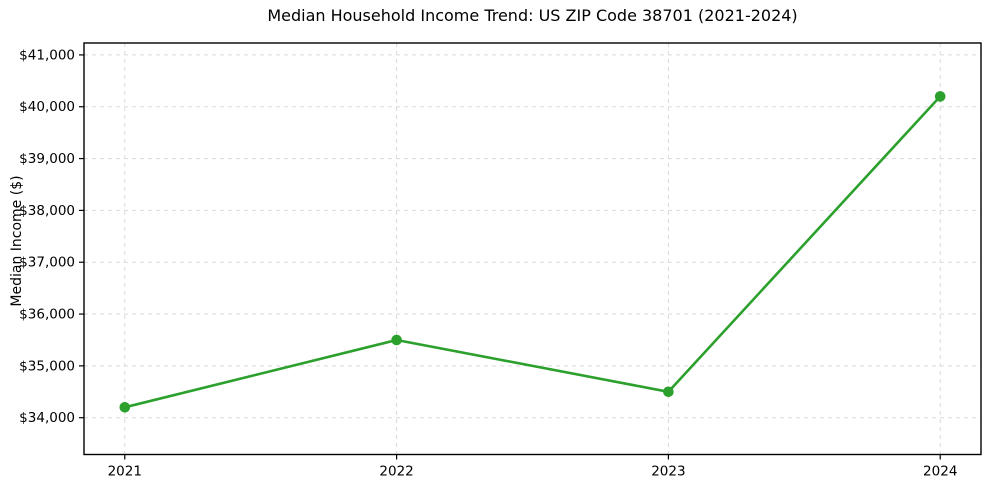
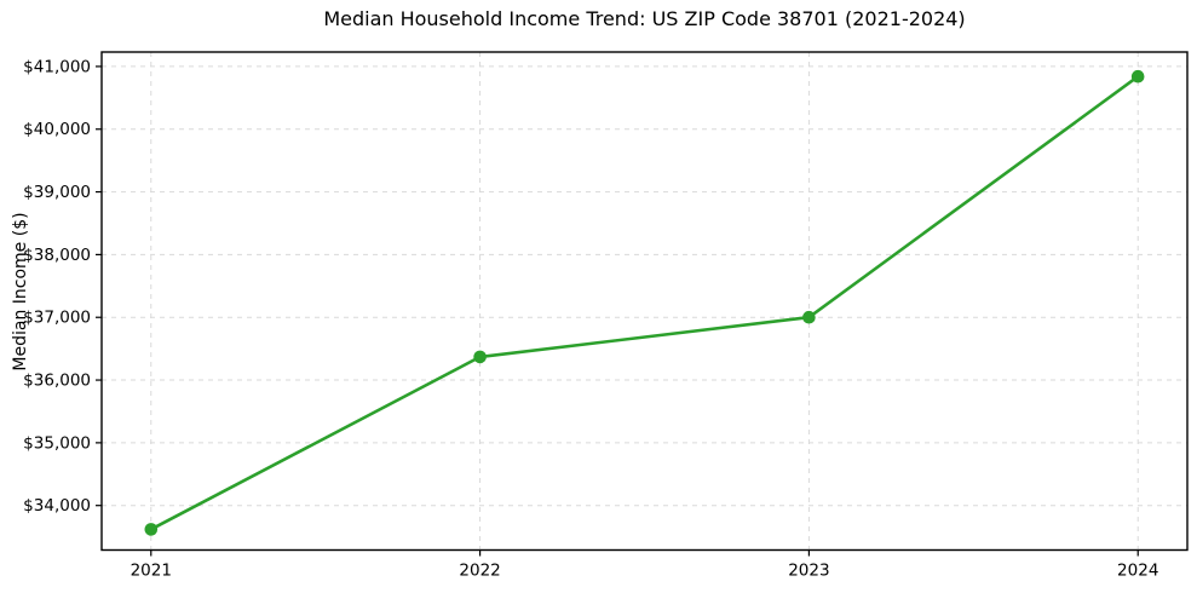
2021: $34200 -> $33600
2022: $35500 -> $36400
2023: $34500 -> $37000
2024: $40200 -> $40800
